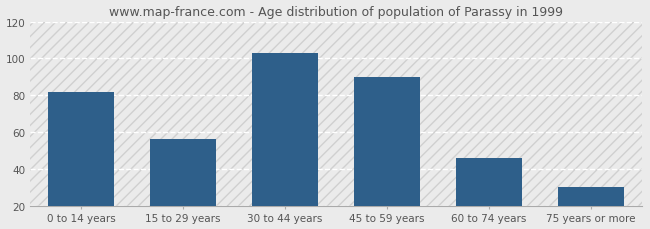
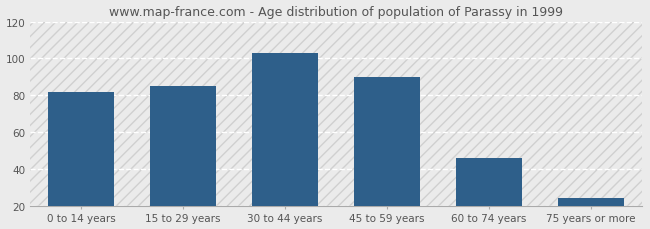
15 to 29 years: 56 -> 85
75 years or more: 30 -> 24
